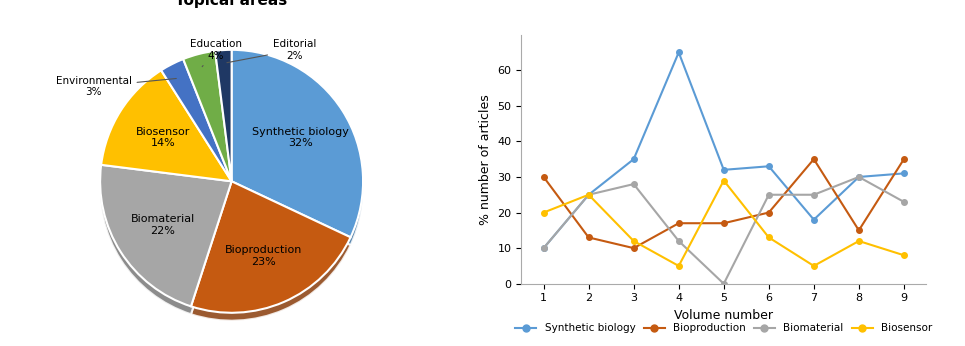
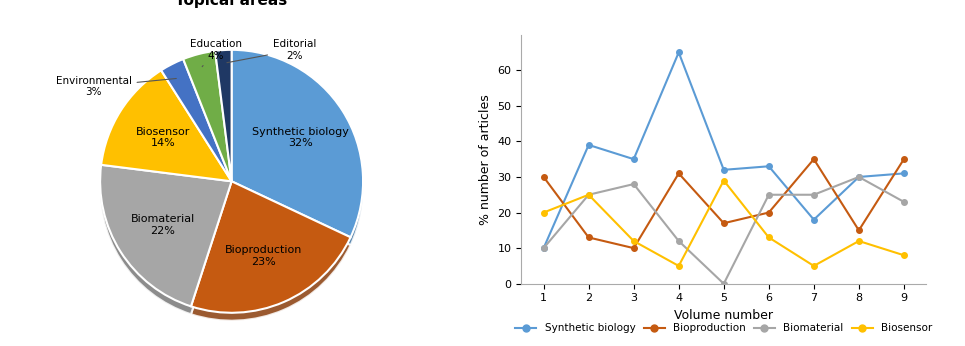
Synthetic biology/2: 25 -> 39
Bioproduction/4: 17 -> 31
